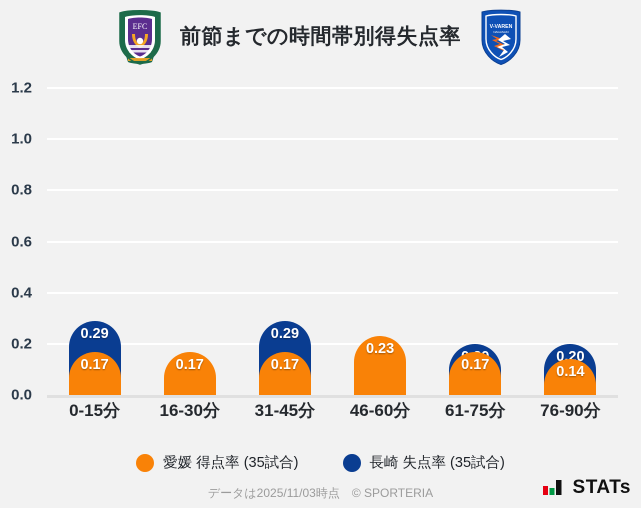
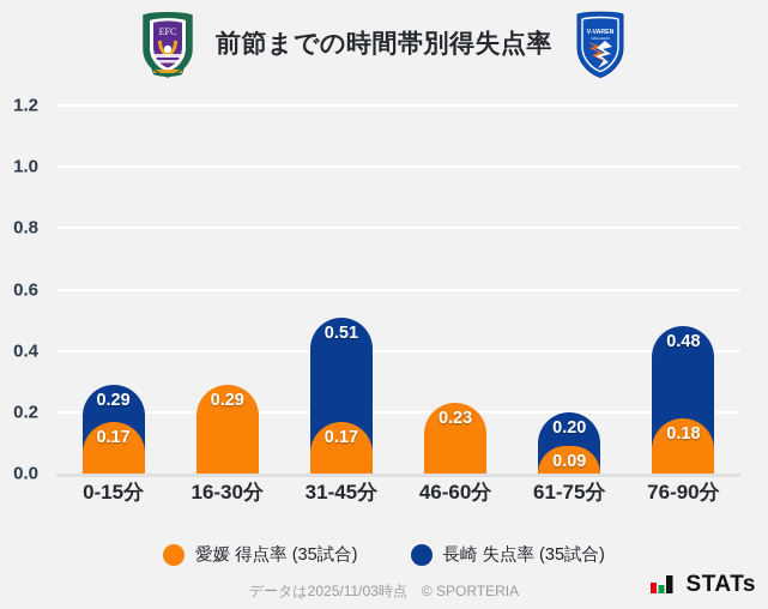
愛媛 得点率 (35試合)/16-30分: 0.17 -> 0.29
長崎 失点率 (35試合)/31-45分: 0.29 -> 0.51
愛媛 得点率 (35試合)/61-75分: 0.17 -> 0.09
長崎 失点率 (35試合)/76-90分: 0.20 -> 0.48
愛媛 得点率 (35試合)/76-90分: 0.14 -> 0.18
